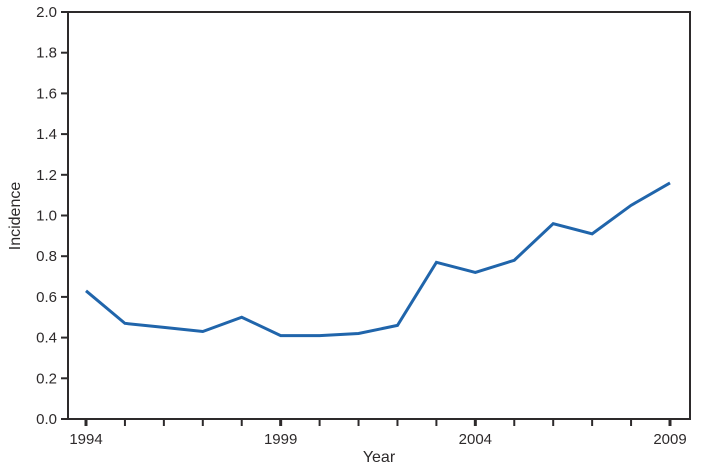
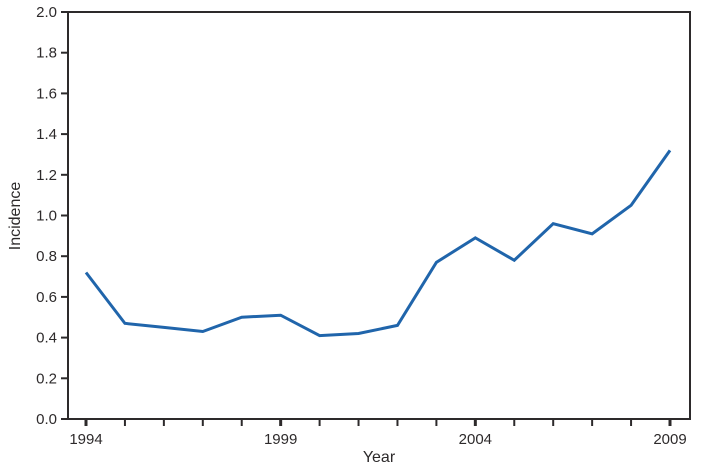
1994: 0.63 -> 0.72
1999: 0.41 -> 0.51
2004: 0.72 -> 0.89
2009: 1.16 -> 1.32
